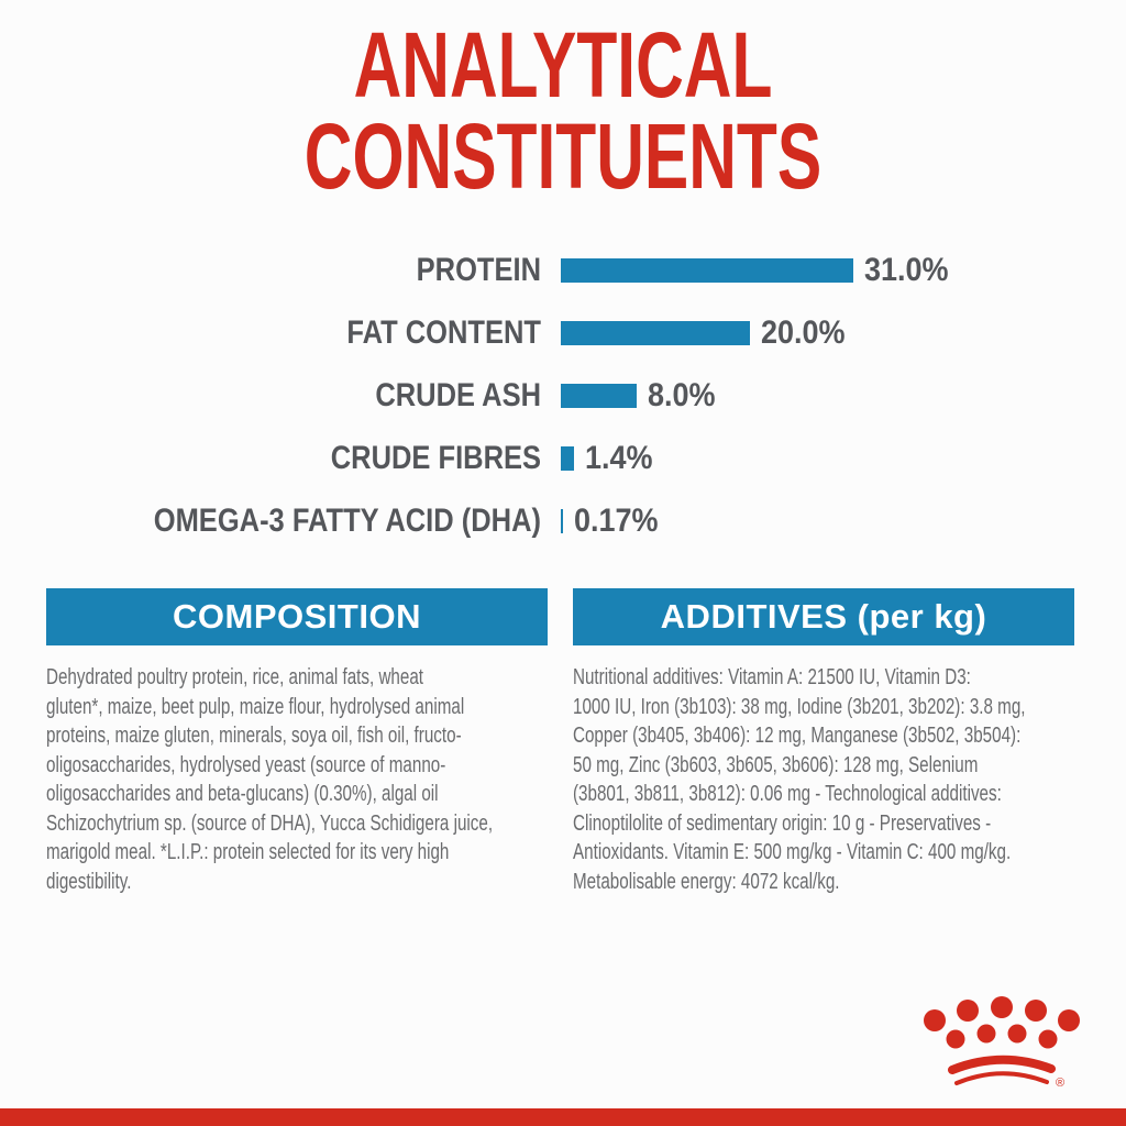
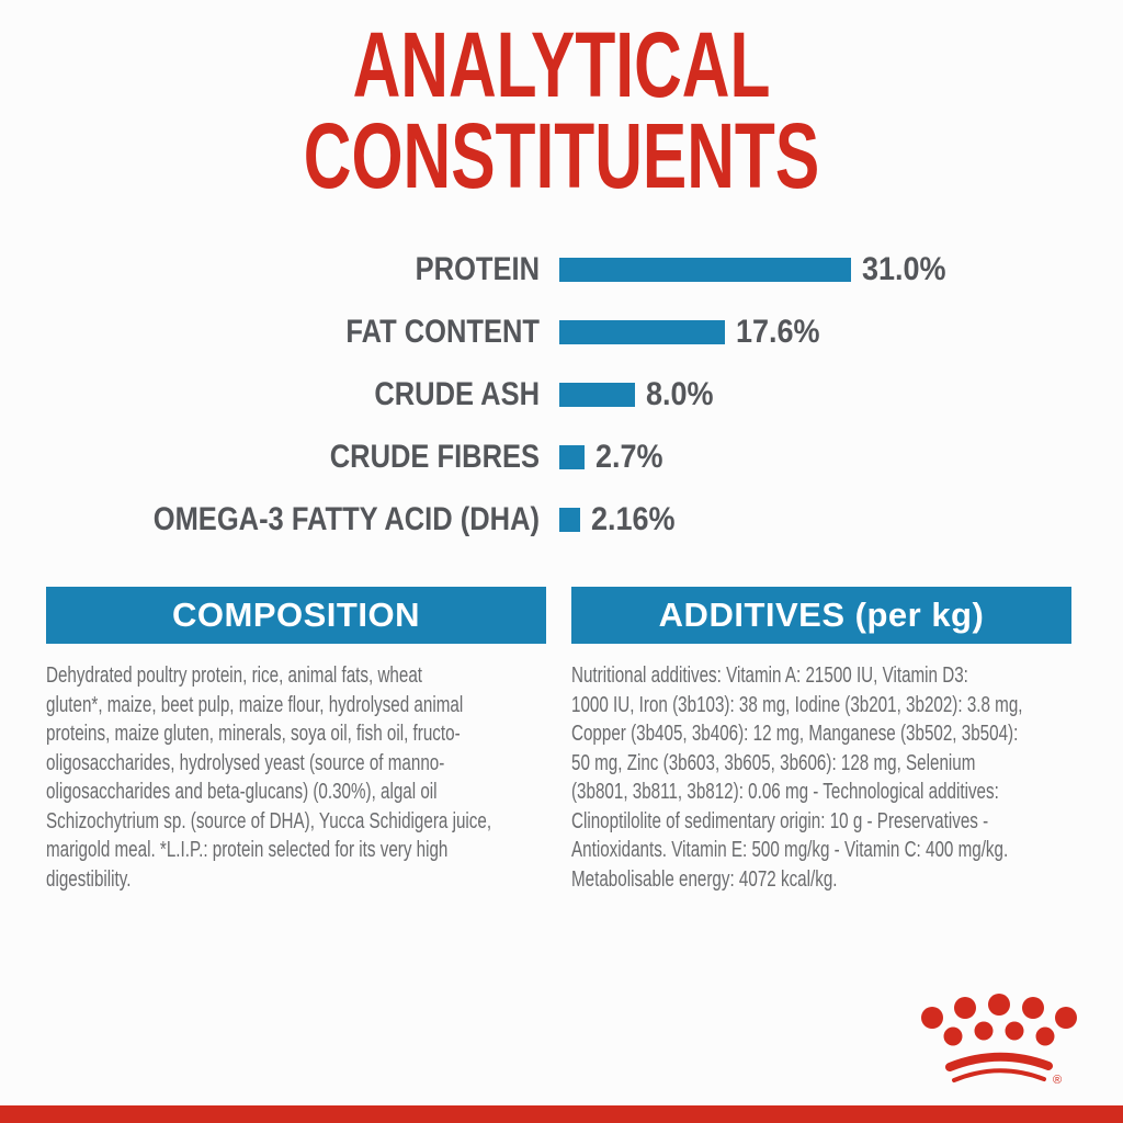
FAT CONTENT: 20.0% -> 17.6%
CRUDE FIBRES: 1.4% -> 2.7%
OMEGA-3 FATTY ACID (DHA): 0.17% -> 2.16%
